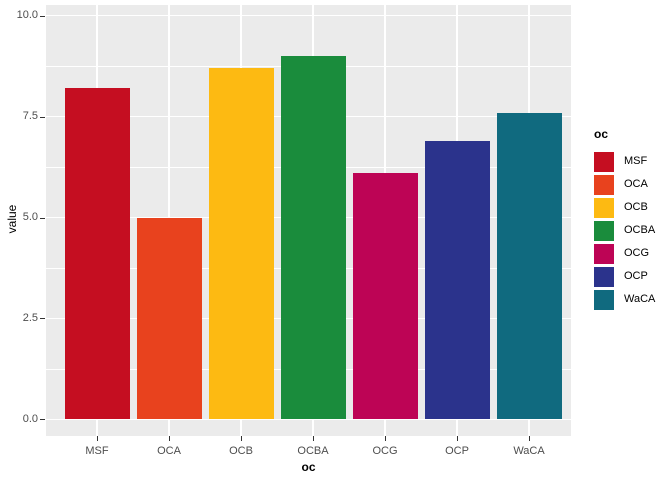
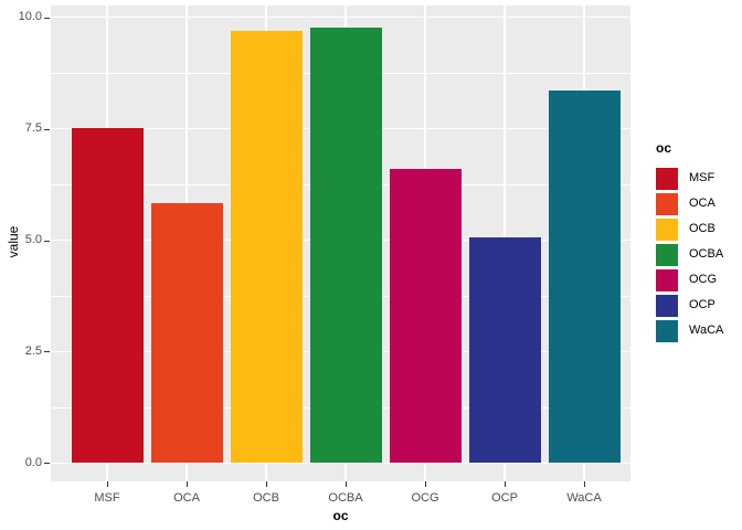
MSF: 8.2 -> 7.5
OCA: 5.0 -> 5.8
OCB: 8.7 -> 9.7
OCBA: 9.0 -> 9.8
OCG: 6.1 -> 6.6
OCP: 6.9 -> 5.1
WaCA: 7.6 -> 8.4
